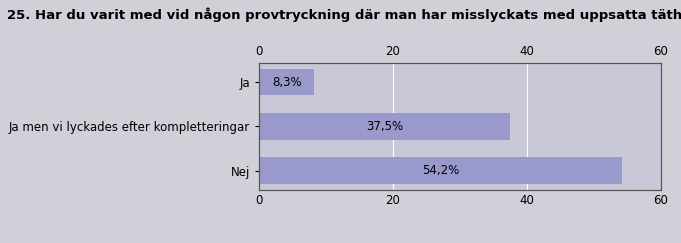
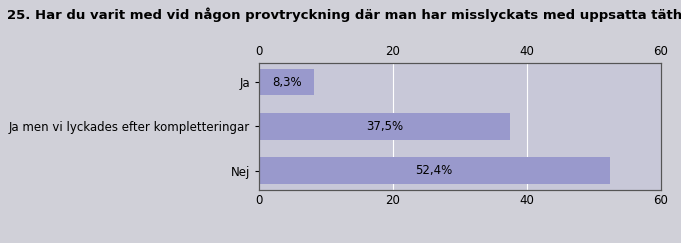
Nej: 54,2% -> 52,4%
